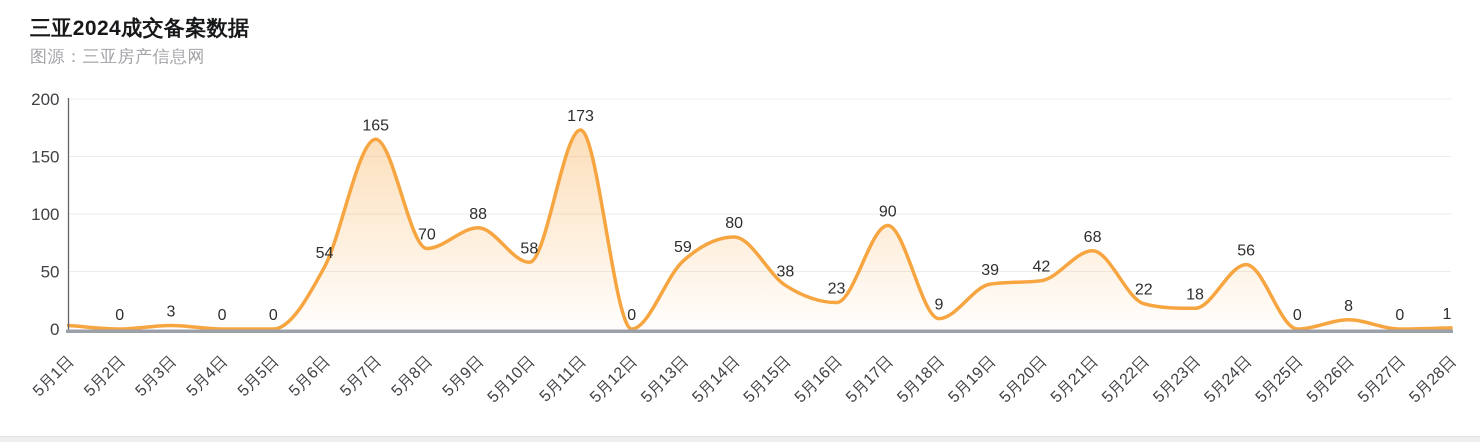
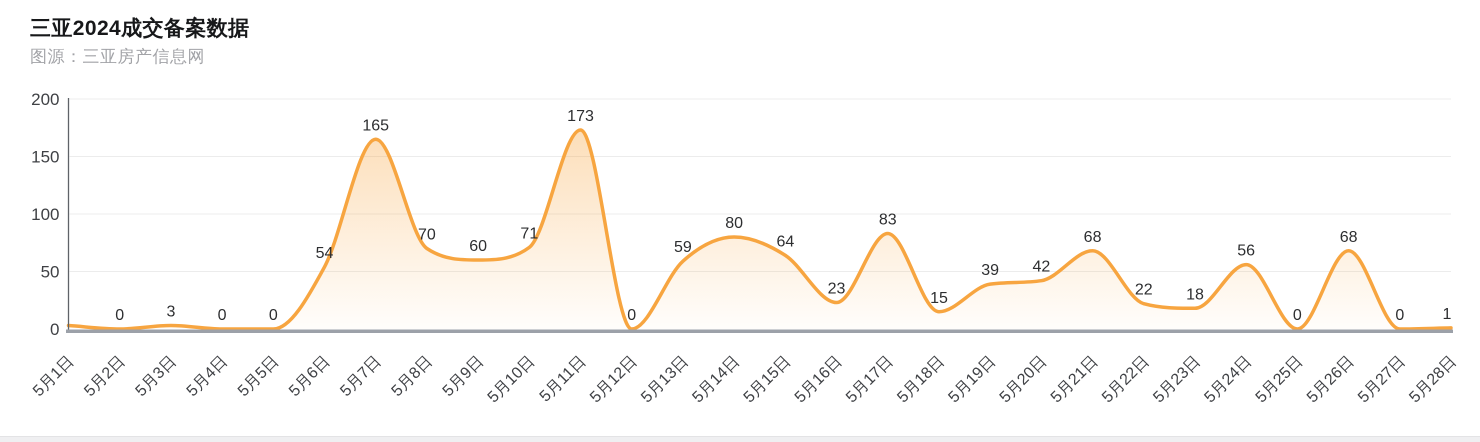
5月9日: 88 -> 60
5月10日: 58 -> 71
5月15日: 38 -> 64
5月17日: 90 -> 83
5月18日: 9 -> 15
5月26日: 8 -> 68
